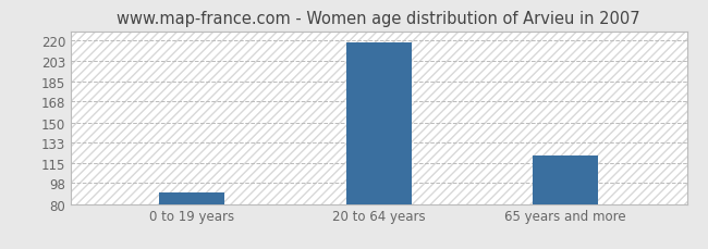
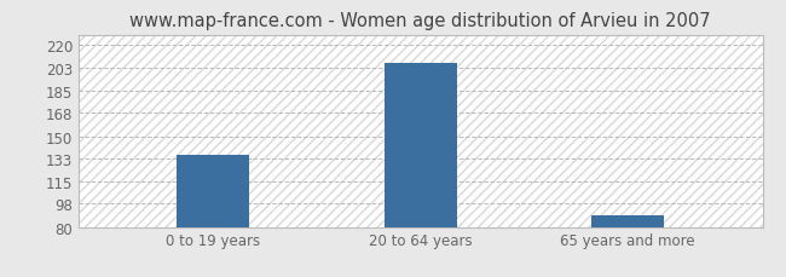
0 to 19 years: 90 -> 136
20 to 64 years: 219 -> 206
65 years and more: 122 -> 89
